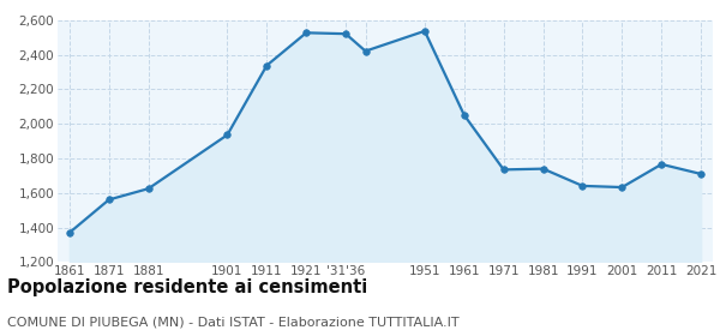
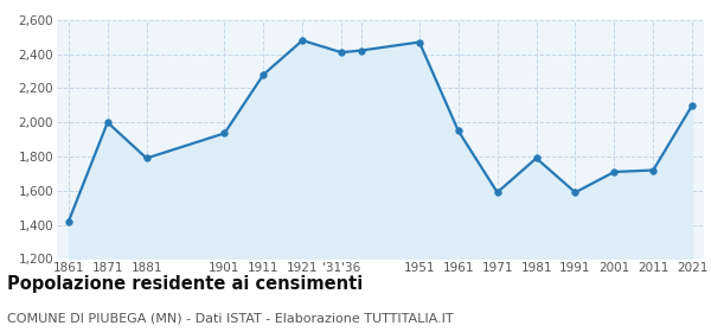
1861: 1,370 -> 1,420
1871: 1,560 -> 2,000
1881: 1,620 -> 1,790
1911: 2,340 -> 2,280
1921: 2,530 -> 2,480
'31'36: 2,520 -> 2,410
1951: 2,540 -> 2,470
1961: 2,050 -> 1,950
1971: 1,740 -> 1,590
1981: 1,740 -> 1,790
1991: 1,640 -> 1,590
2001: 1,630 -> 1,710
2011: 1,770 -> 1,720
2021: 1,710 -> 2,100
